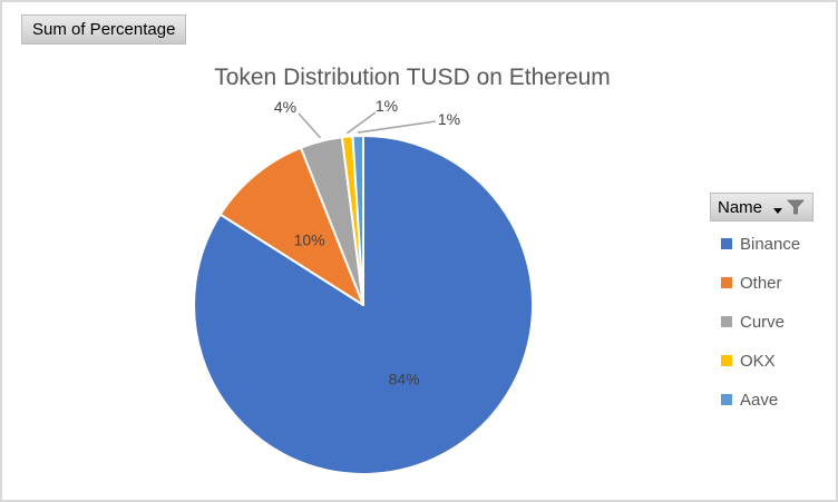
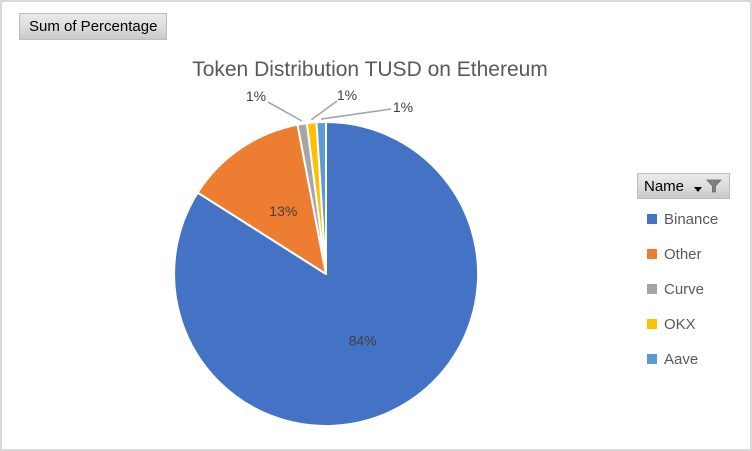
Other: 10% -> 13%
Curve: 4% -> 1%
